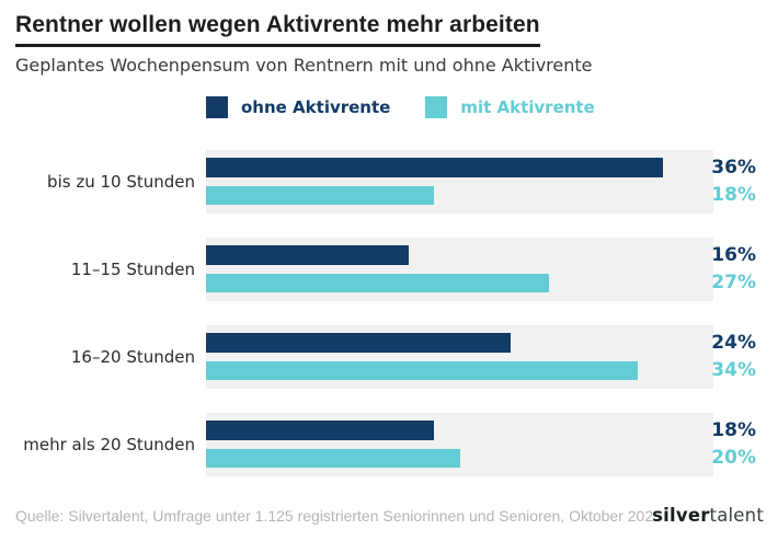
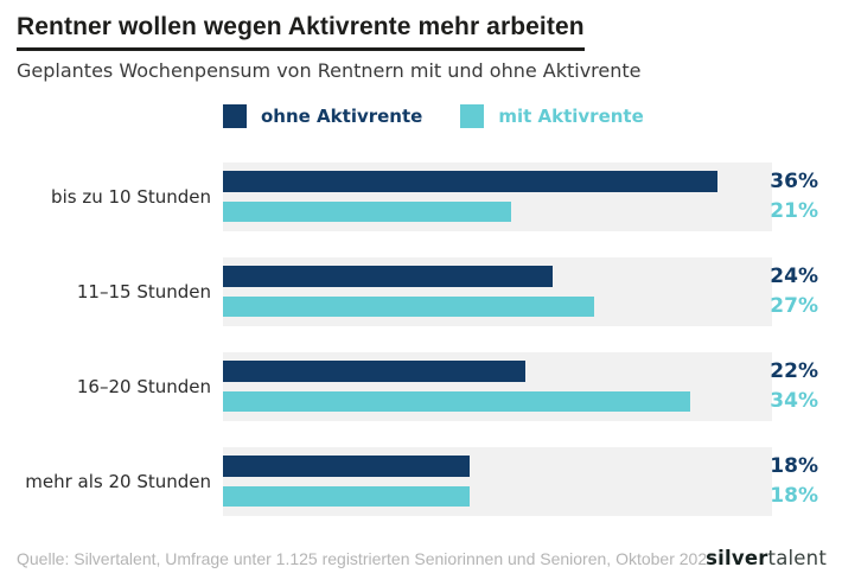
mit Aktivrente/bis zu 10 Stunden: 18% -> 21%
ohne Aktivrente/11–15 Stunden: 16% -> 24%
ohne Aktivrente/16–20 Stunden: 24% -> 22%
mit Aktivrente/mehr als 20 Stunden: 20% -> 18%
